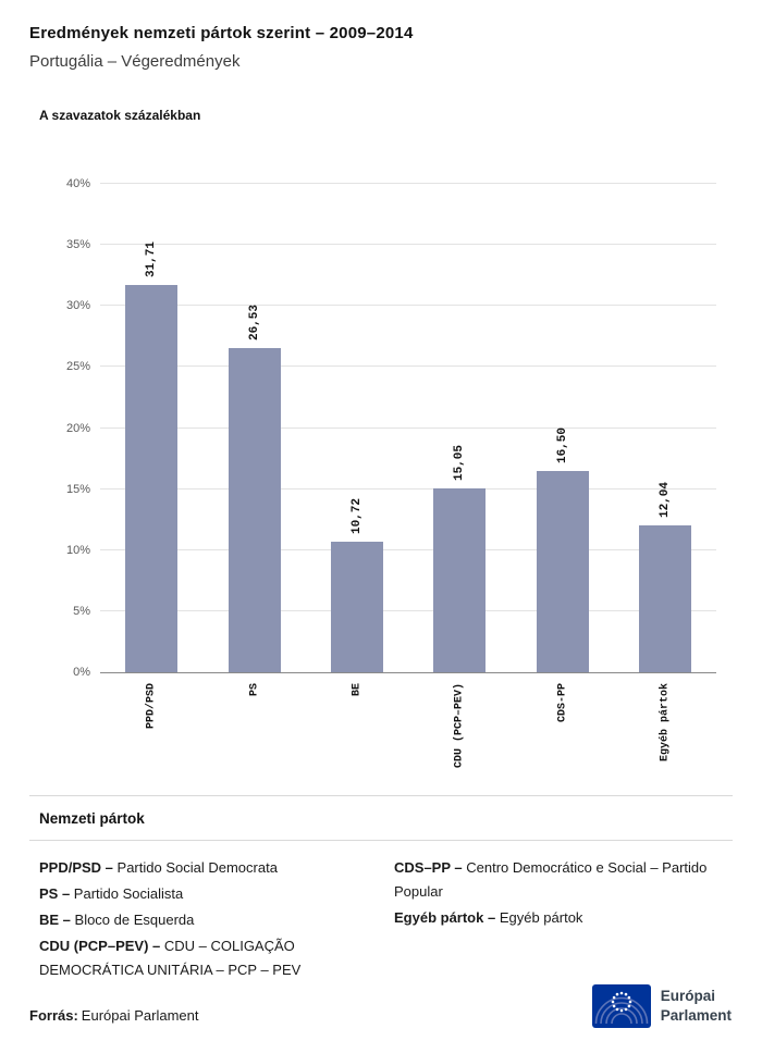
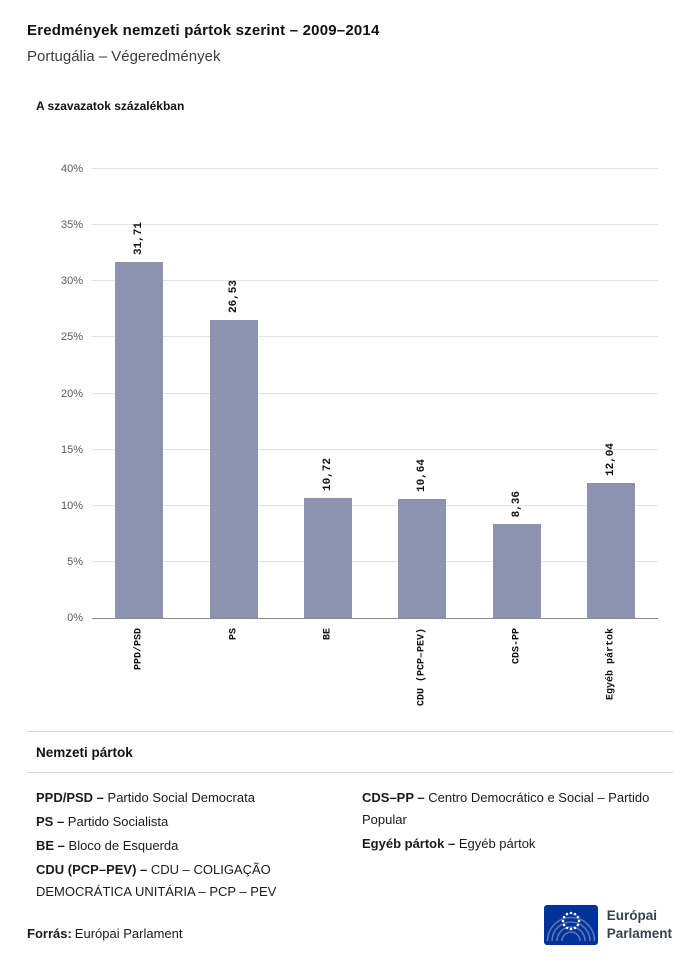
CDU (PCP–PEV): 15,05 -> 10,64
CDS-PP: 16,50 -> 8,36
